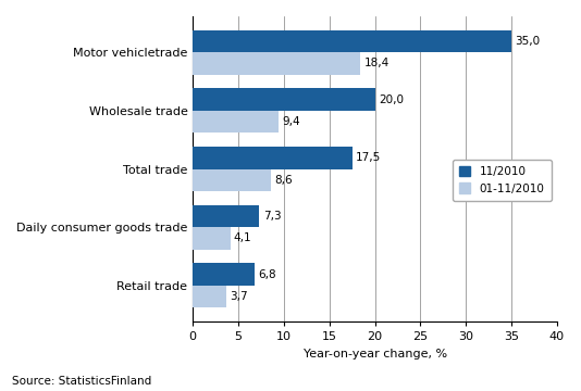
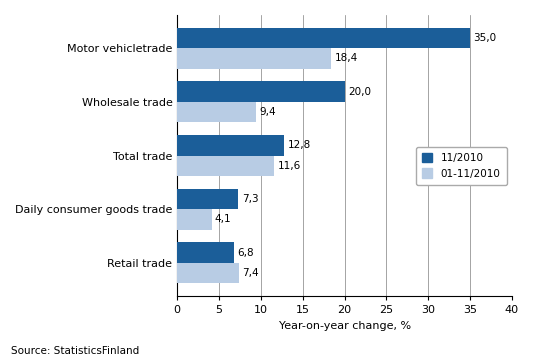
11/2010/Total trade: 17,5 -> 12,8
01-11/2010/Total trade: 8,6 -> 11,6
01-11/2010/Retail trade: 3,7 -> 7,4
